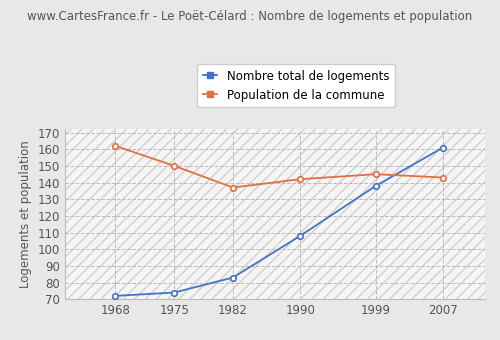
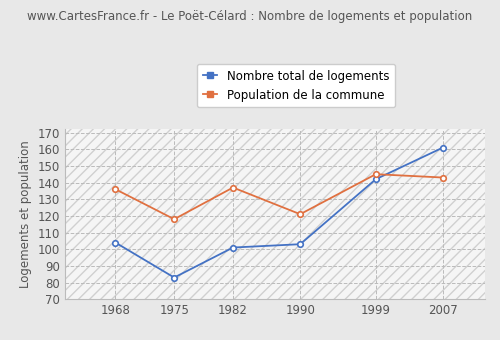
Nombre total de logements/1968: 72 -> 104
Population de la commune/1968: 162 -> 136
Nombre total de logements/1975: 74 -> 83
Population de la commune/1975: 150 -> 118
Nombre total de logements/1982: 83 -> 101
Nombre total de logements/1990: 108 -> 103
Population de la commune/1990: 142 -> 121
Nombre total de logements/1999: 138 -> 142
